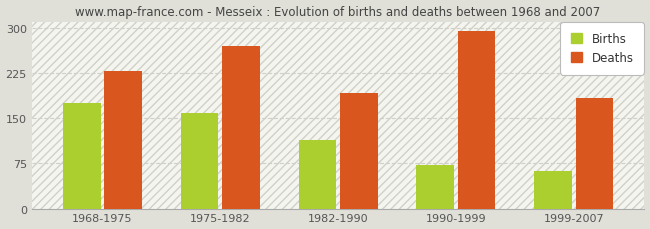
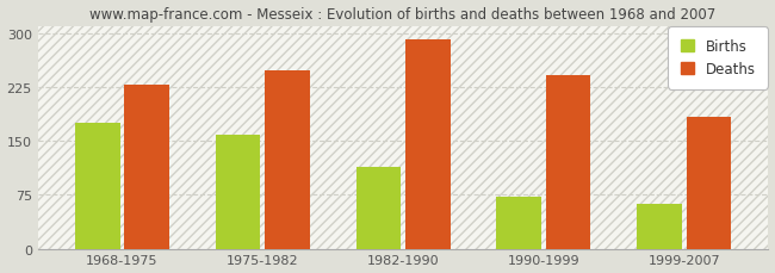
Deaths/1975-1982: 270 -> 248
Deaths/1982-1990: 192 -> 291
Deaths/1990-1999: 294 -> 242
